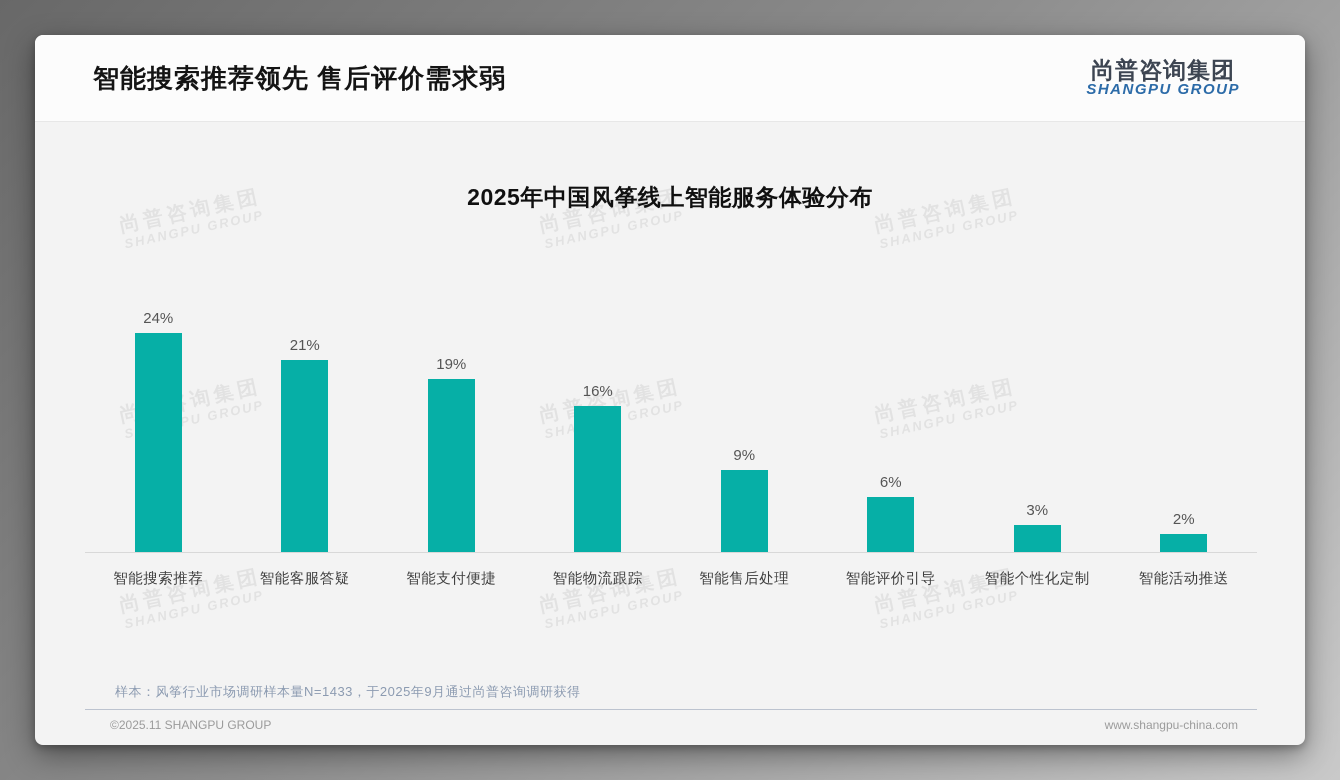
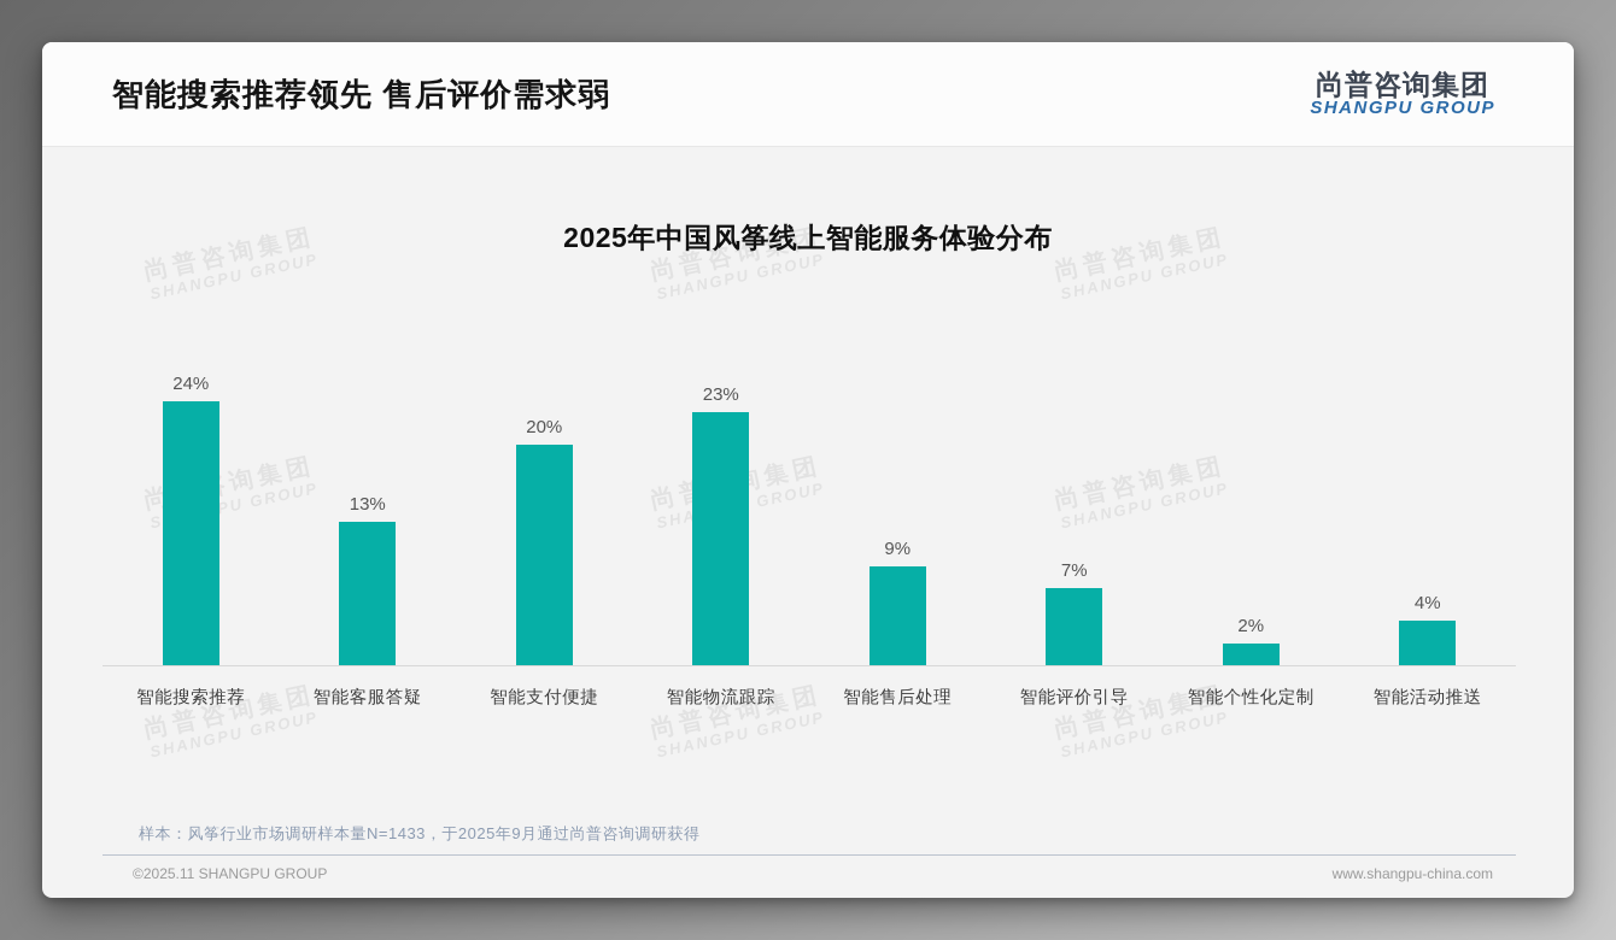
智能客服答疑: 21% -> 13%
智能支付便捷: 19% -> 20%
智能物流跟踪: 16% -> 23%
智能评价引导: 6% -> 7%
智能个性化定制: 3% -> 2%
智能活动推送: 2% -> 4%
